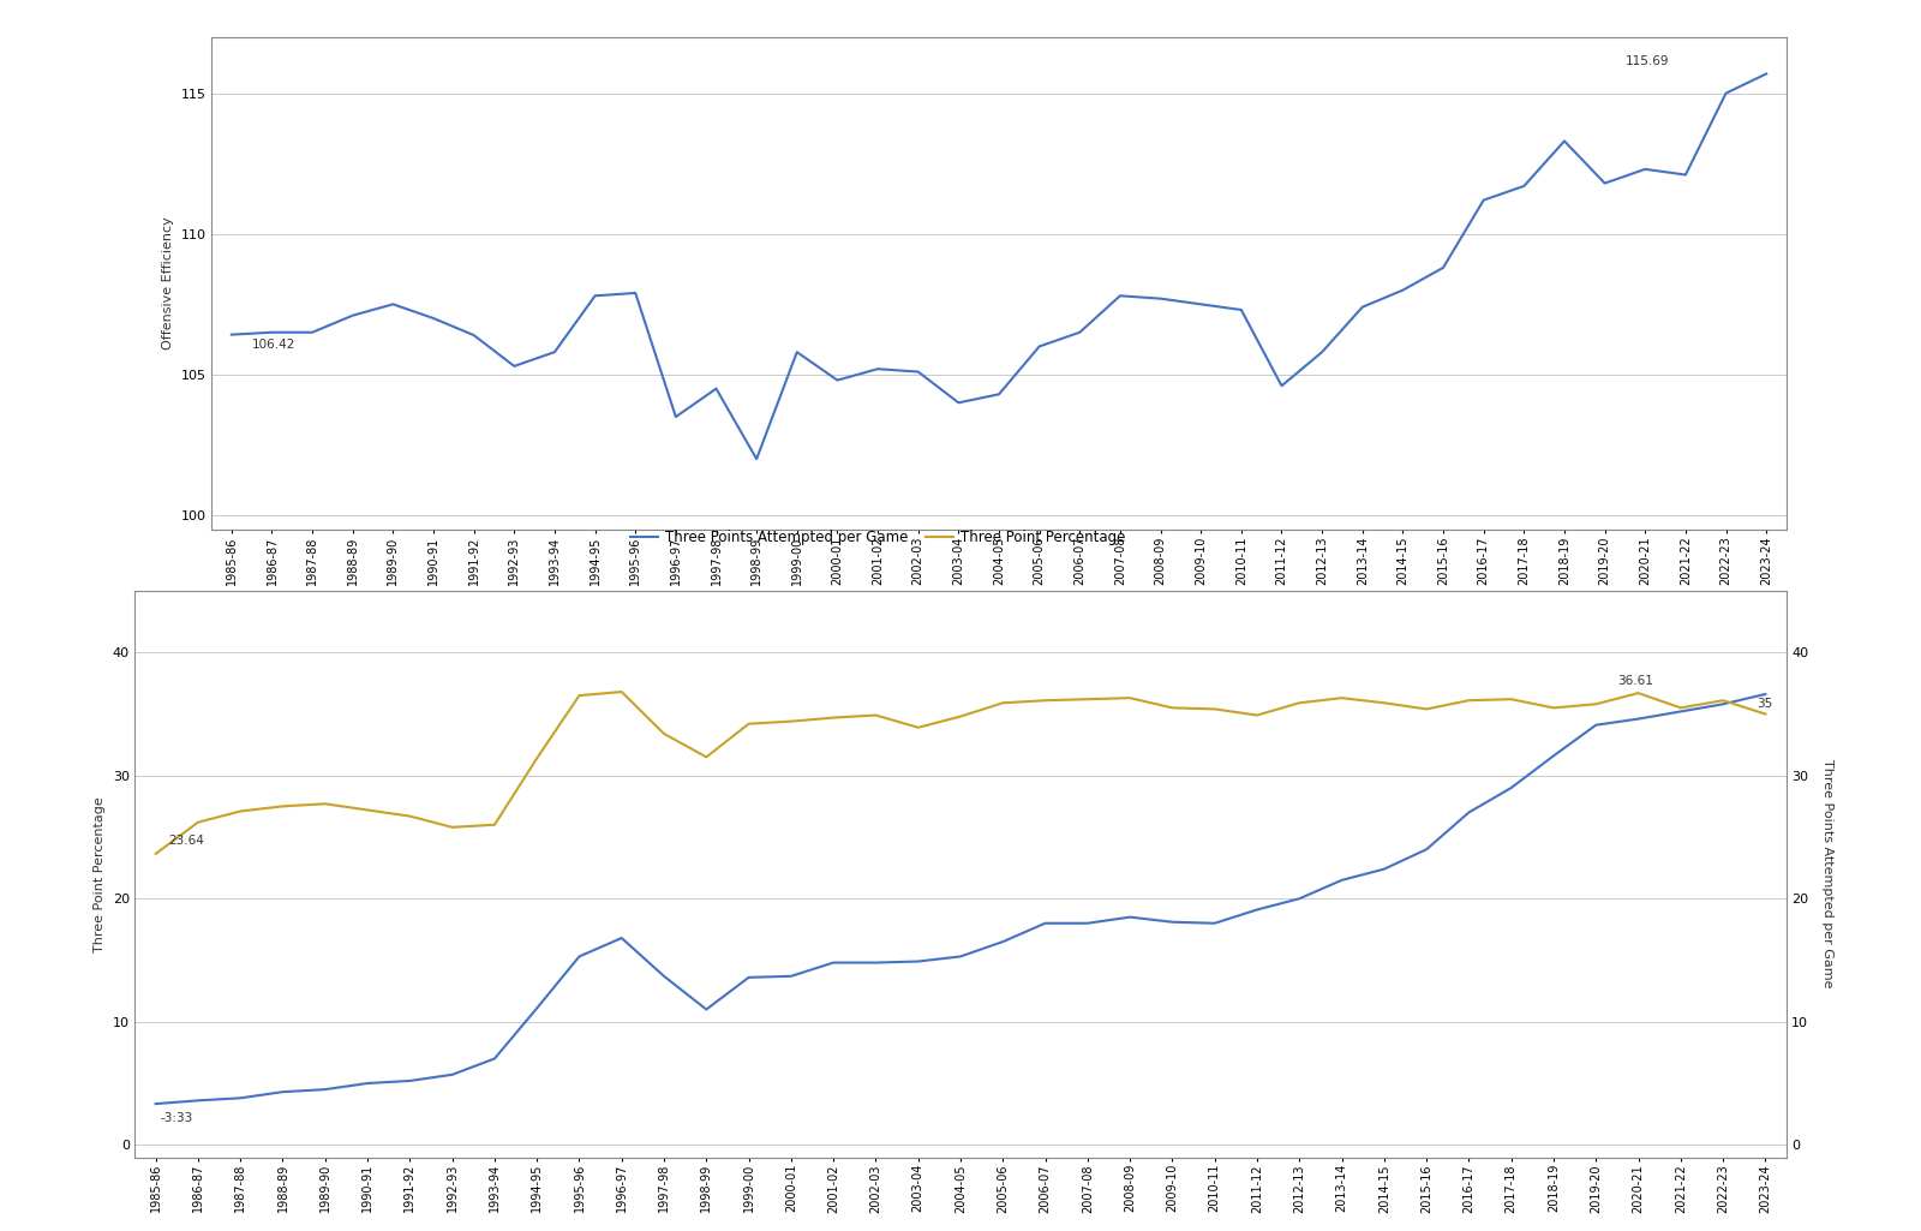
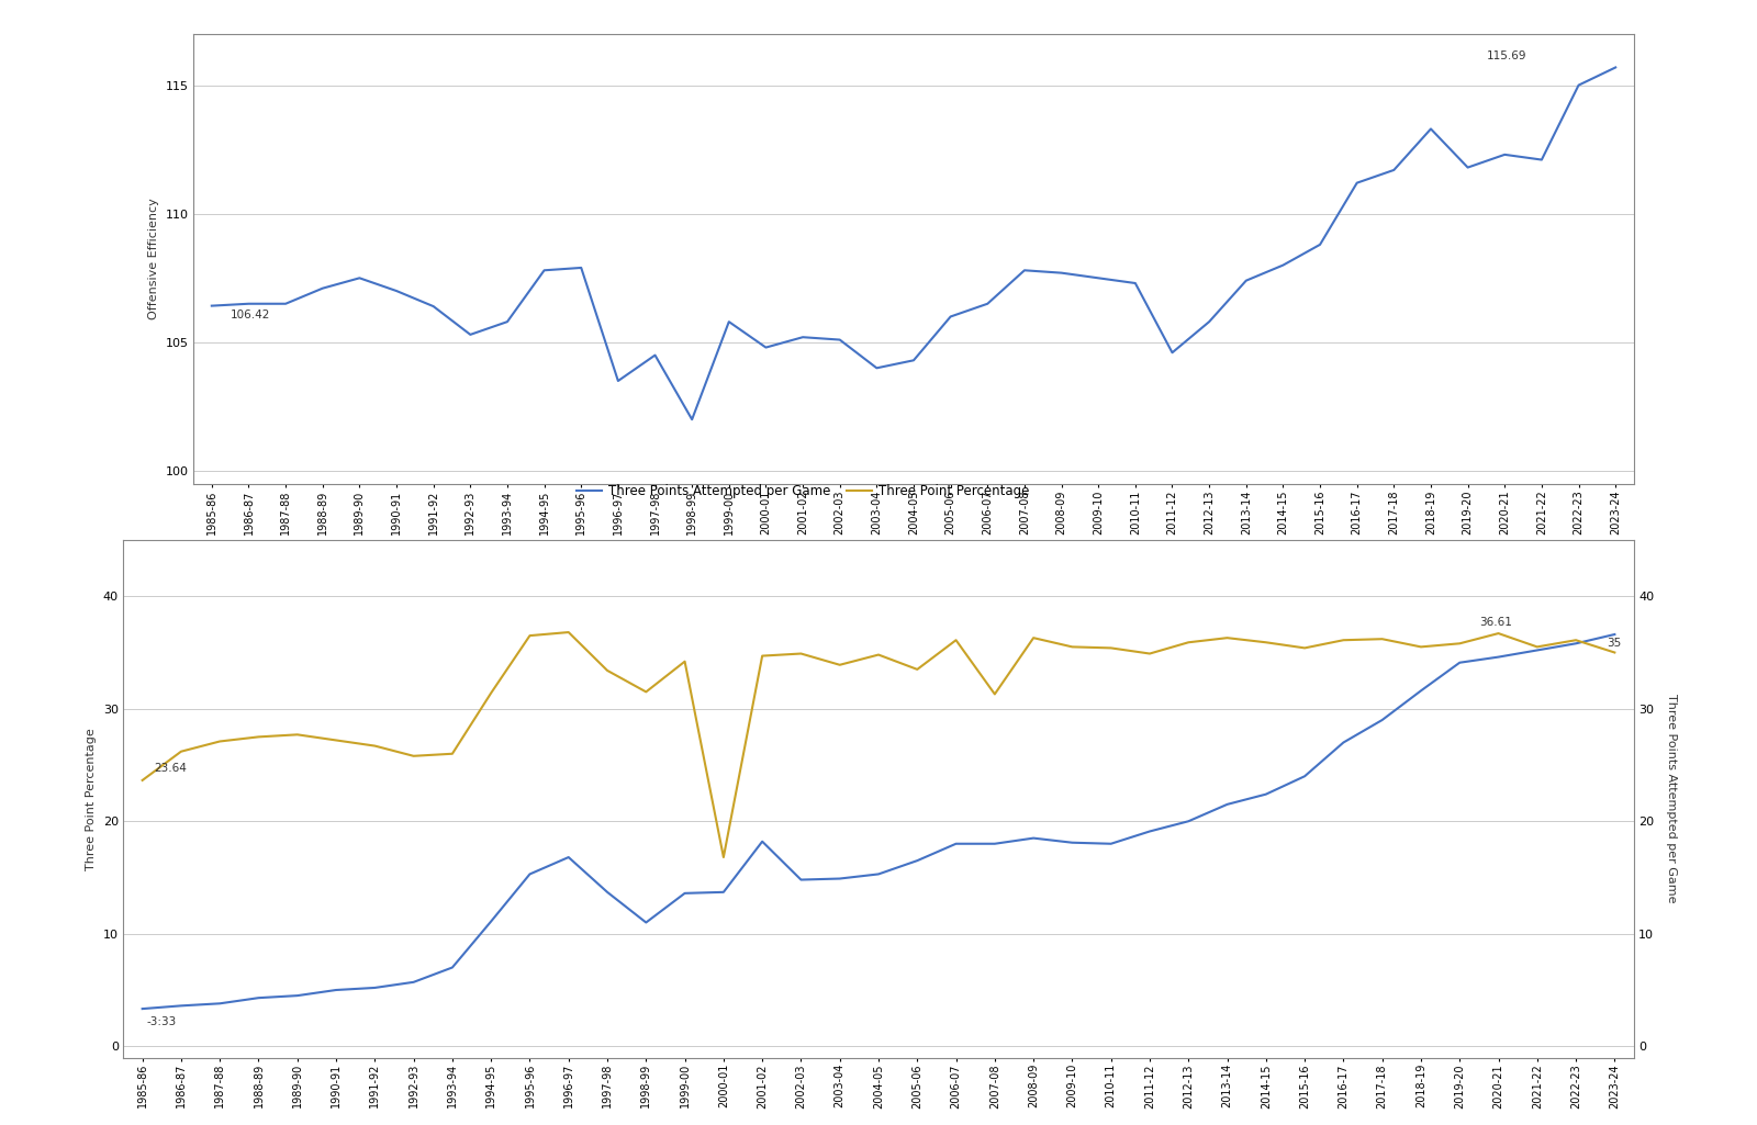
Three Point Percentage/2000-01: 34.4 -> 16.8
Three Points Attempted per Game/2001-02: 14.8 -> 18.2
Three Point Percentage/2005-06: 35.9 -> 33.5
Three Point Percentage/2007-08: 36.2 -> 31.3
